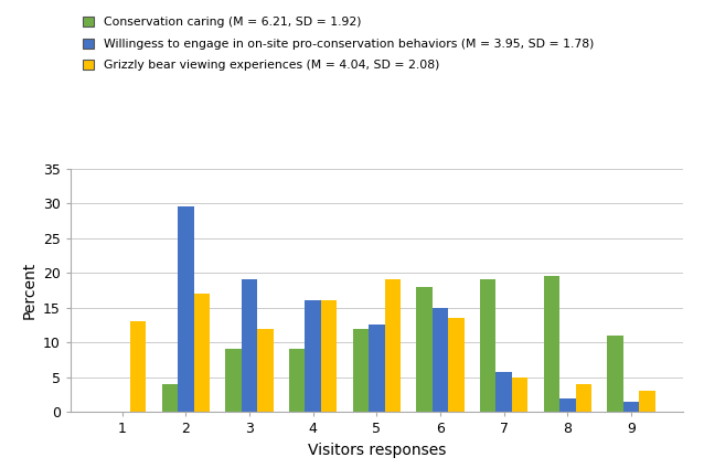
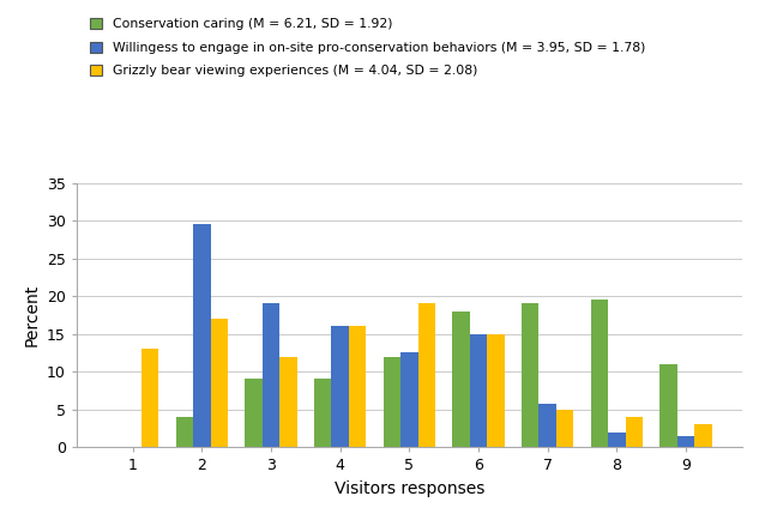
Grizzly bear viewing experiences (M = 4.04, SD = 2.08)/6: 13.5 -> 15.0
